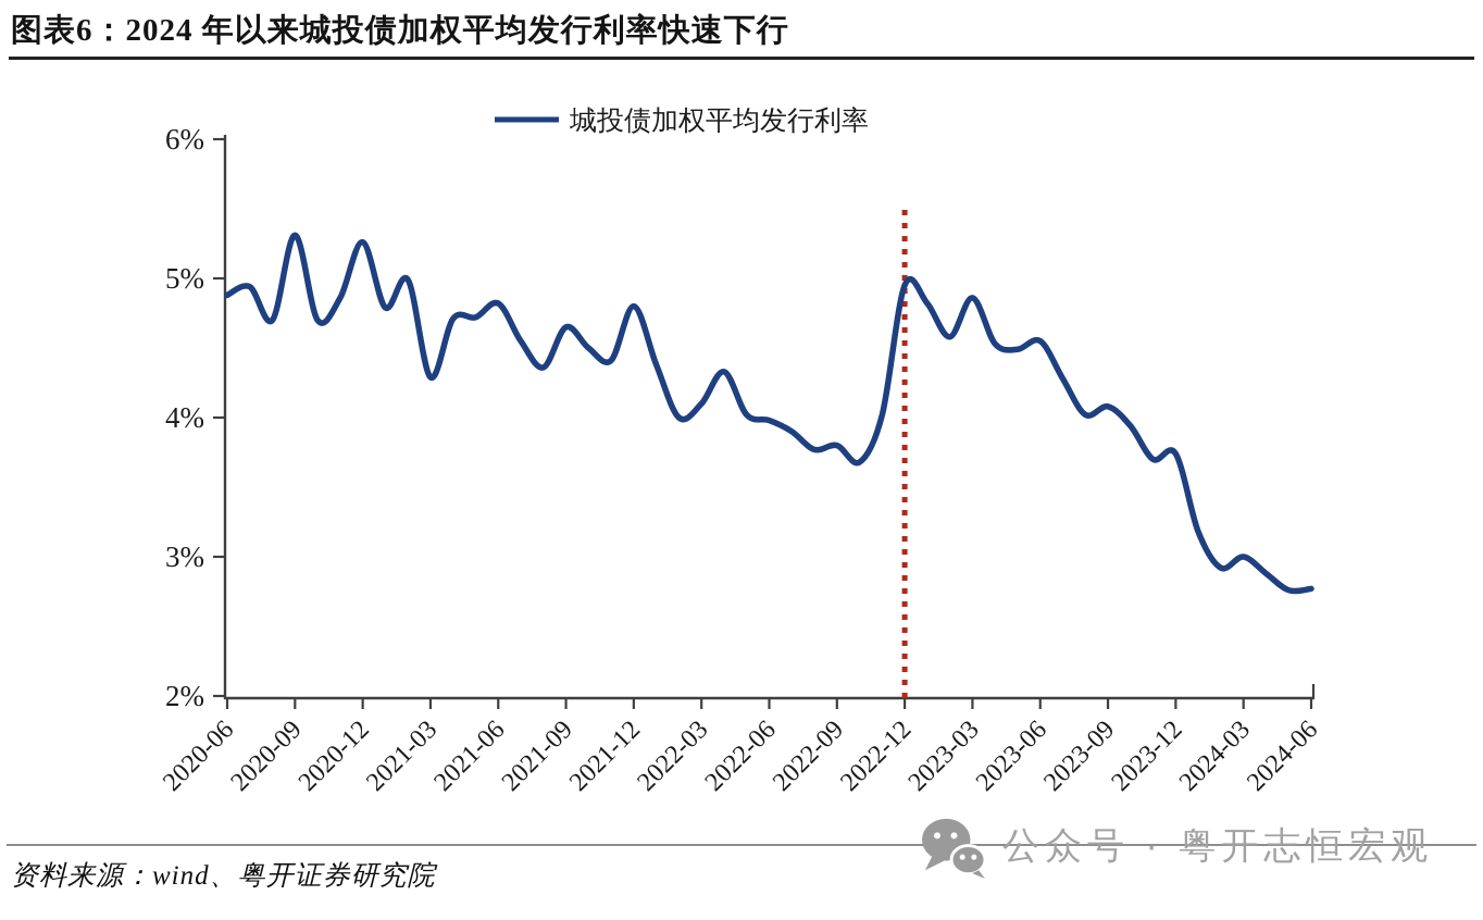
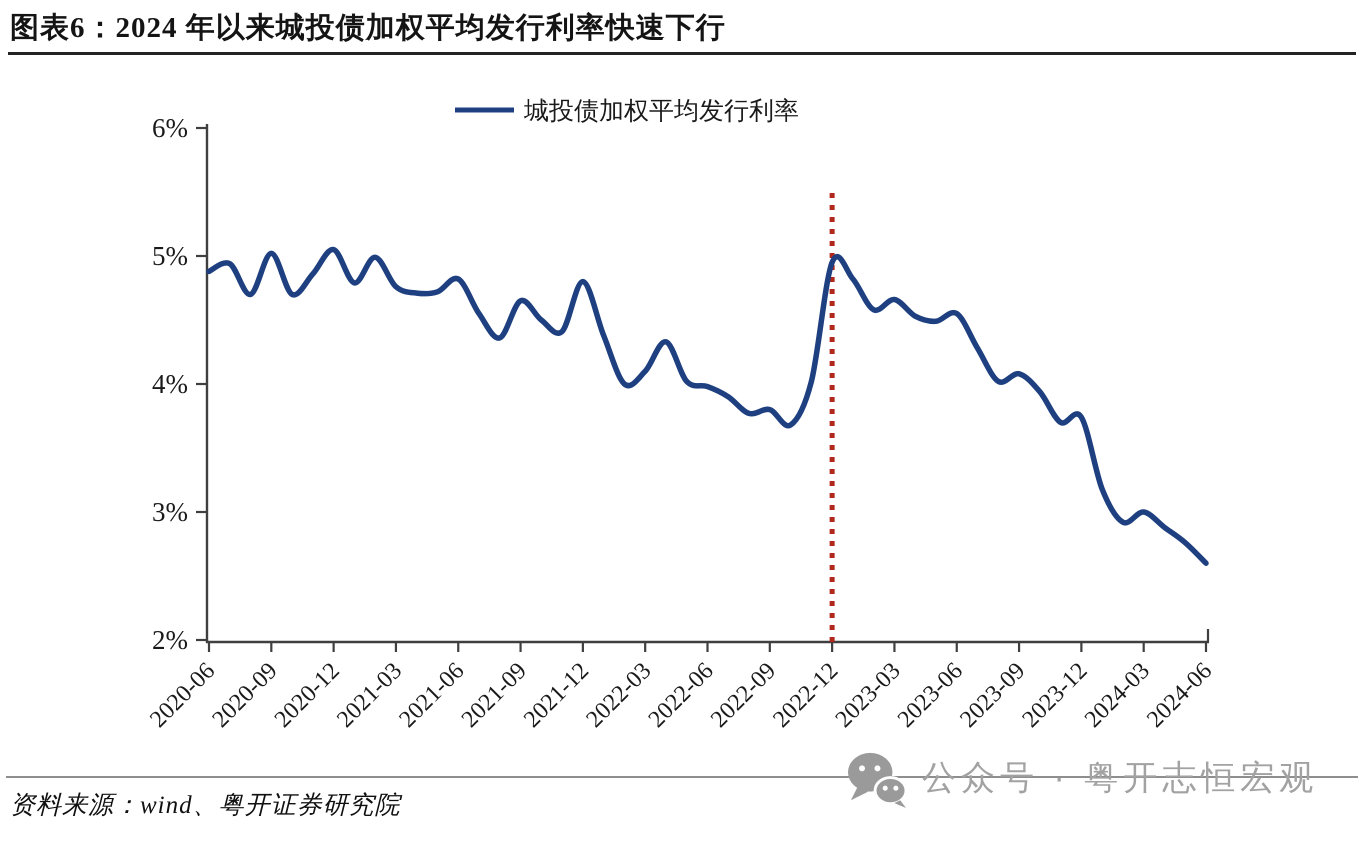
2020-09: 5.31% -> 5.02%
2020-12: 5.26% -> 5.05%
2021-03: 4.29% -> 4.76%
2023-03: 4.86% -> 4.66%
2024-06: 2.77% -> 2.60%
